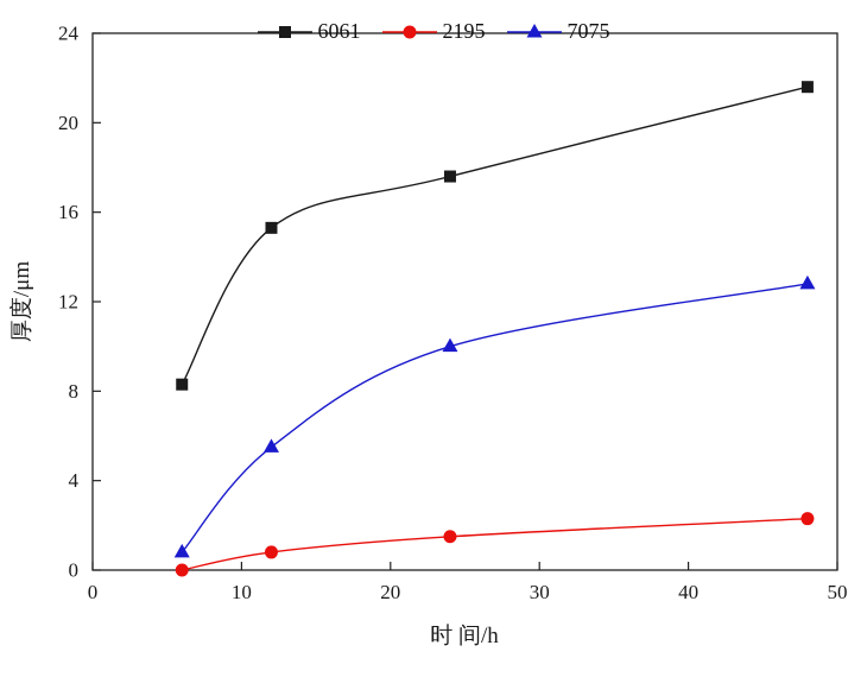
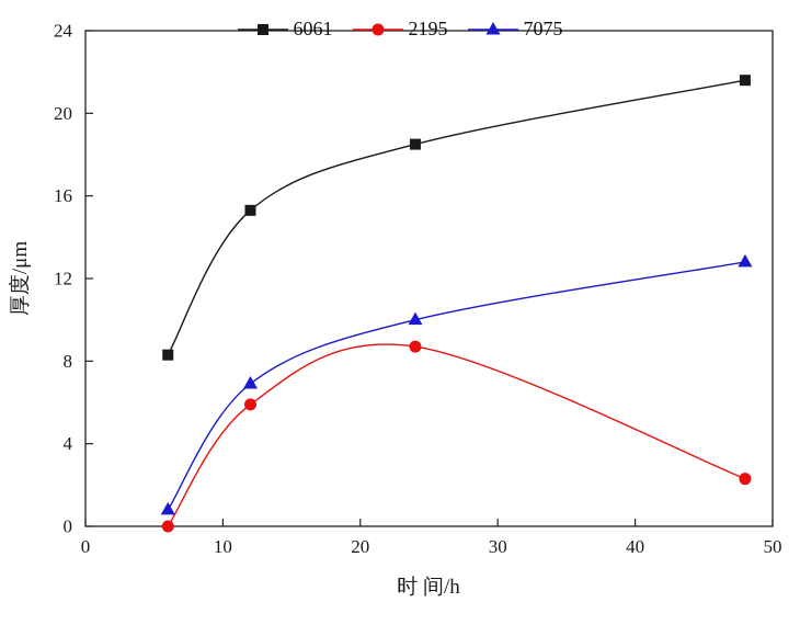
2195/12: 0.8 -> 5.9
7075/12: 5.5 -> 6.9
6061/24: 17.6 -> 18.5
2195/24: 1.5 -> 8.7
